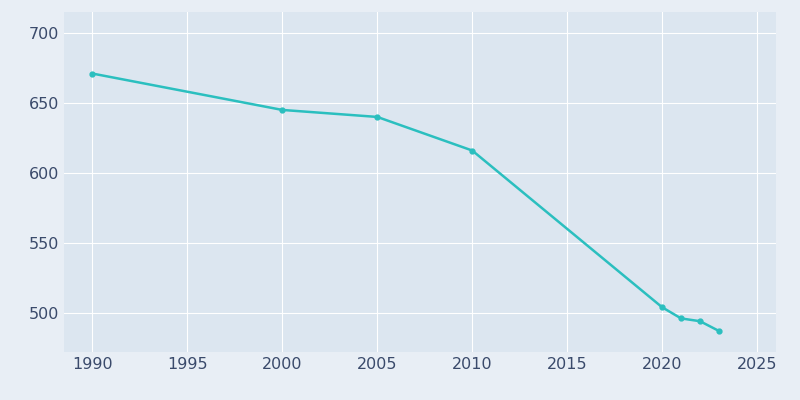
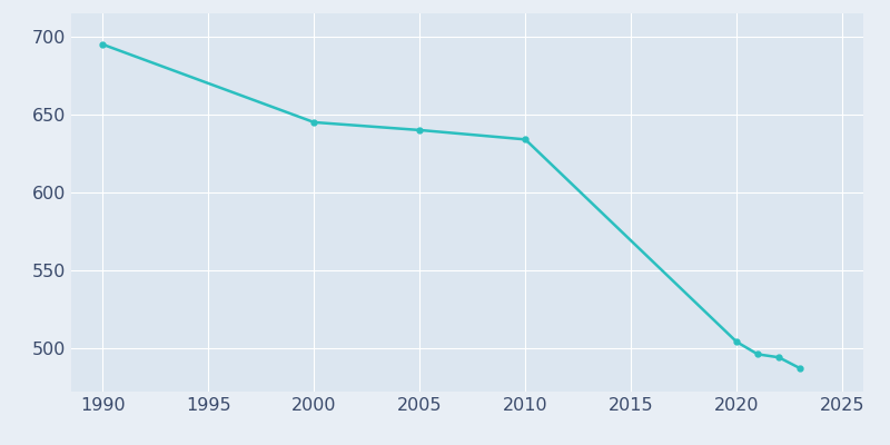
1990: 671 -> 695
2010: 616 -> 634
